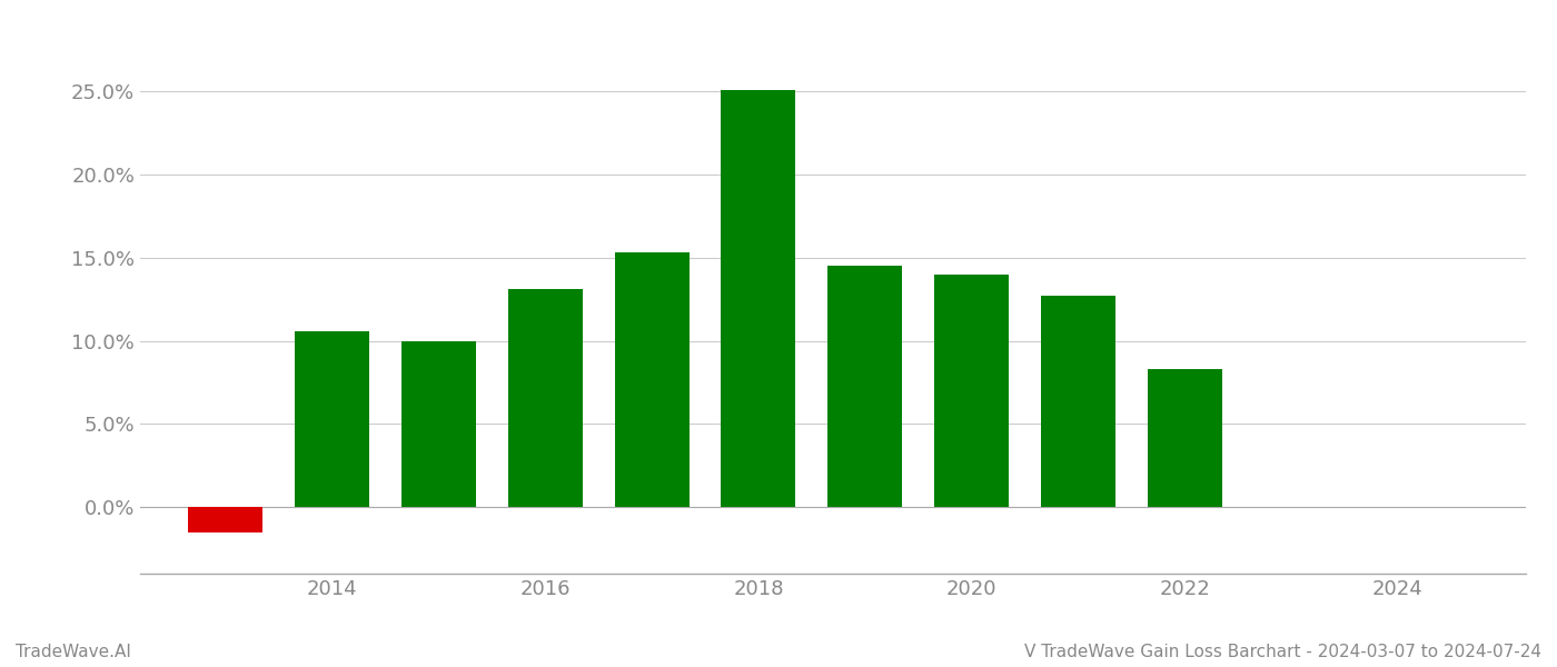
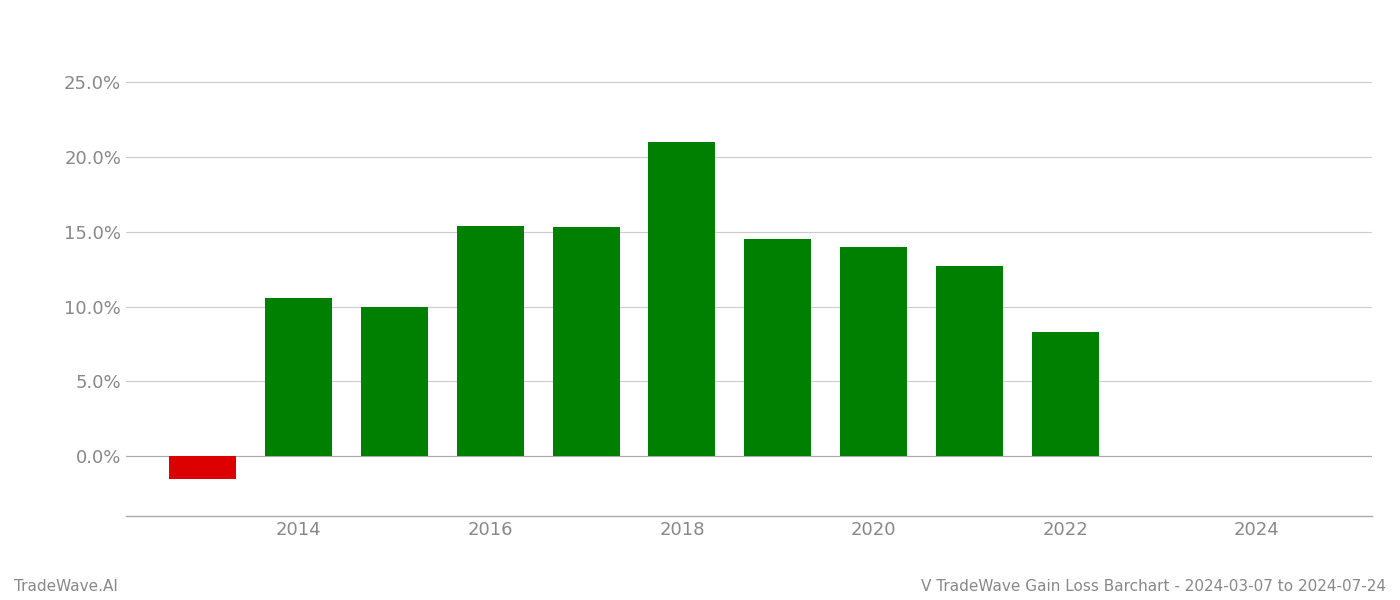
2016: 13.1% -> 15.4%
2018: 25.1% -> 21.0%
